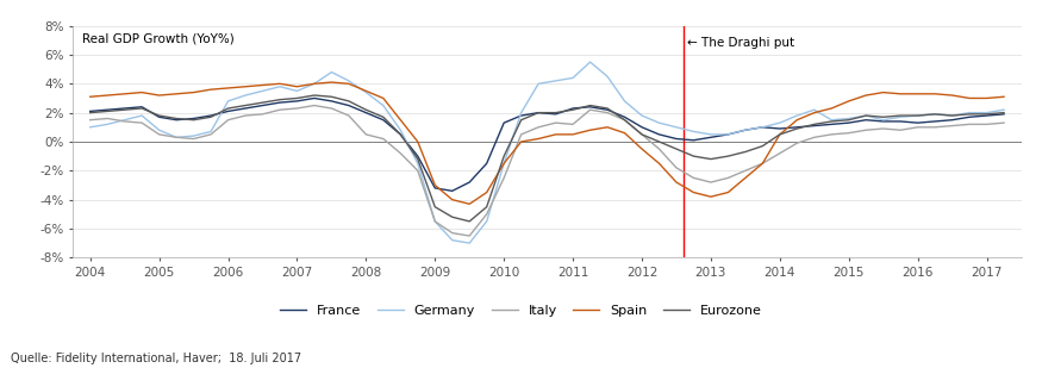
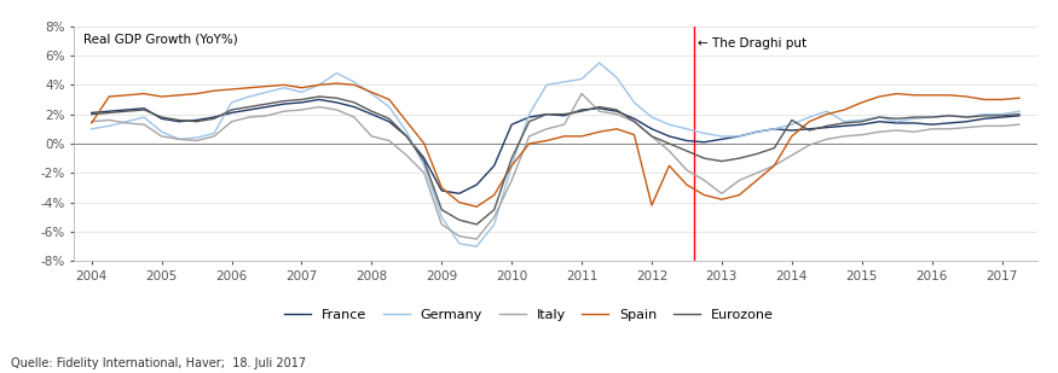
Spain/2004: 3.1% -> 1.4%
Germany/2009: -5.5% -> -5.0%
Italy/2011: 1.2% -> 3.4%
Spain/2012: -0.5% -> -4.2%
Italy/2013: -2.8% -> -3.4%
Eurozone/2014: 0.5% -> 1.6%
